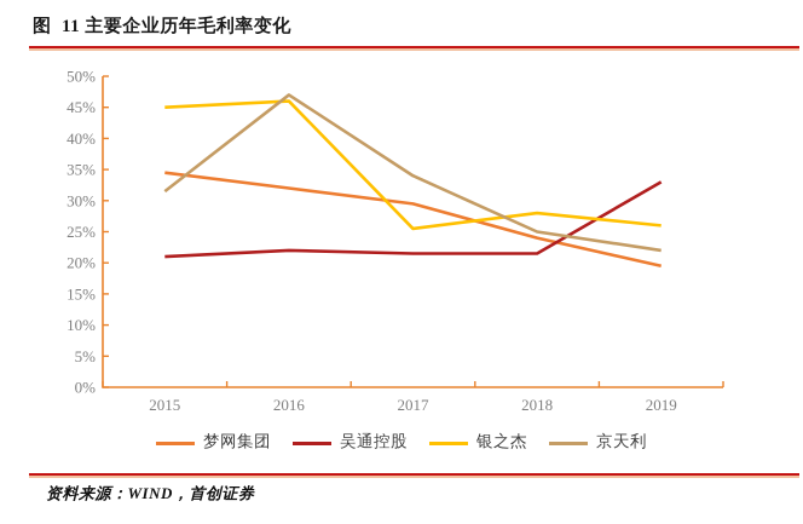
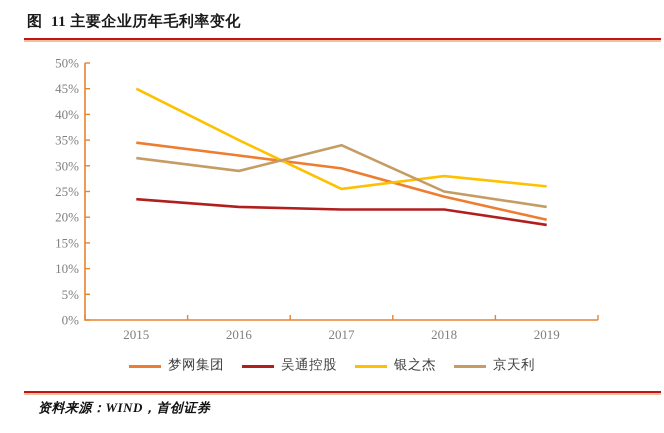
吴通控股/2015: 21% -> 24%
银之杰/2016: 46% -> 35%
京天利/2016: 47% -> 29%
吴通控股/2019: 33% -> 18%
